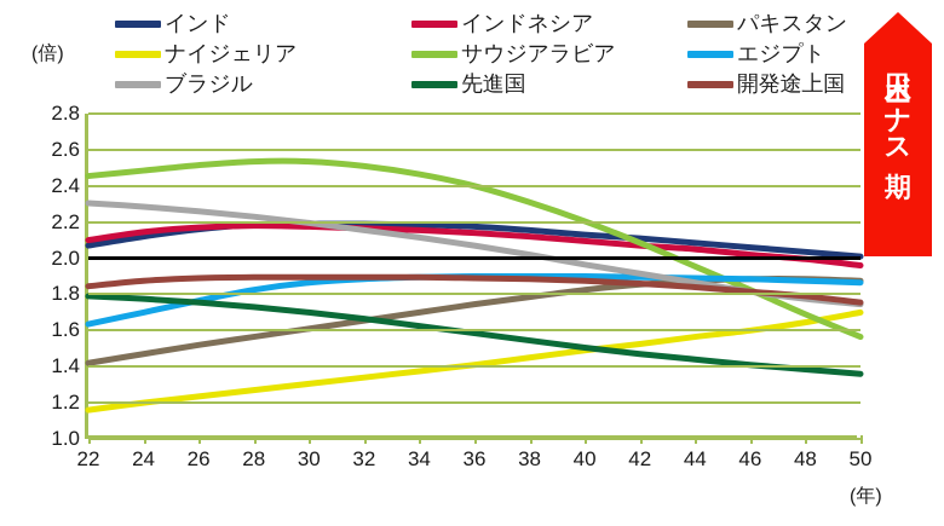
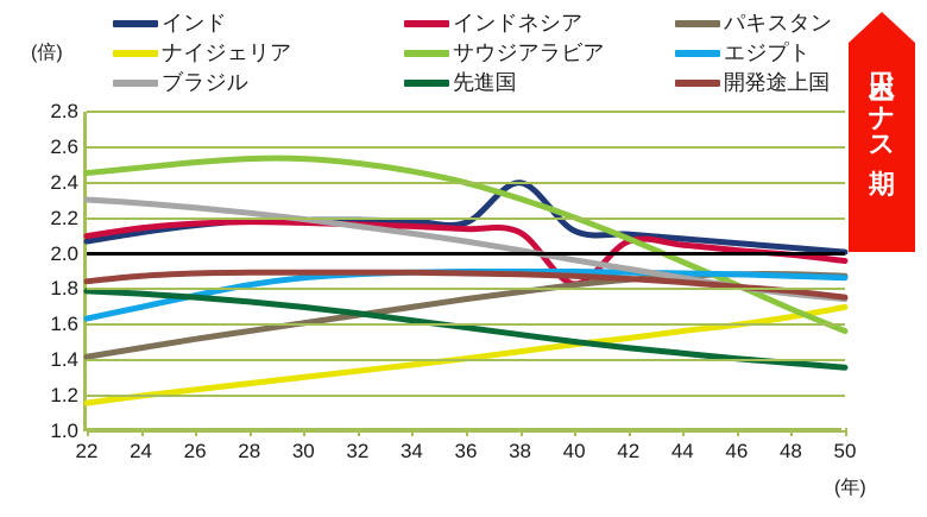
インド/38: 2.15 -> 2.40
インドネシア/40: 2.10 -> 1.83
